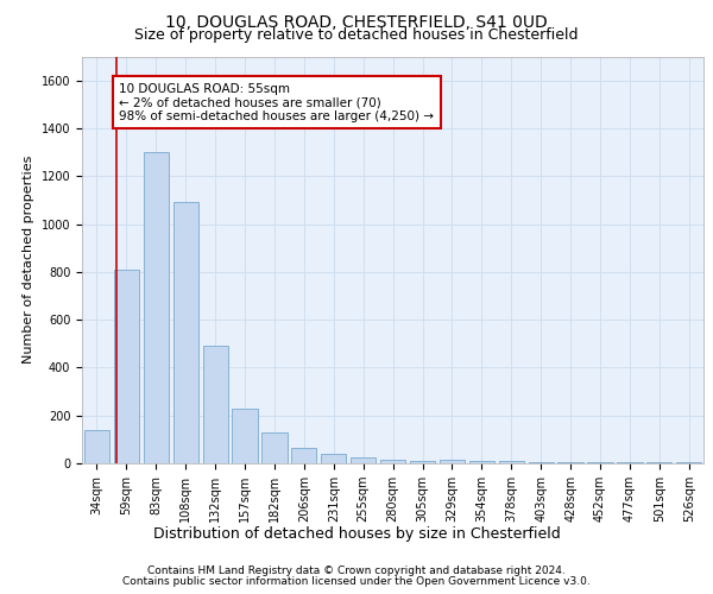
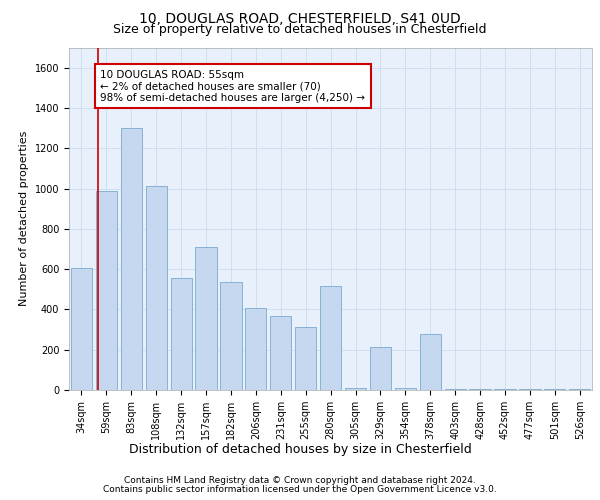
34sqm: 140 -> 605
59sqm: 810 -> 990
108sqm: 1090 -> 1015
132sqm: 490 -> 555
157sqm: 230 -> 710
182sqm: 130 -> 535
206sqm: 65 -> 405
231sqm: 38 -> 365
255sqm: 25 -> 315
280sqm: 15 -> 515
329sqm: 15 -> 215
378sqm: 8 -> 280
